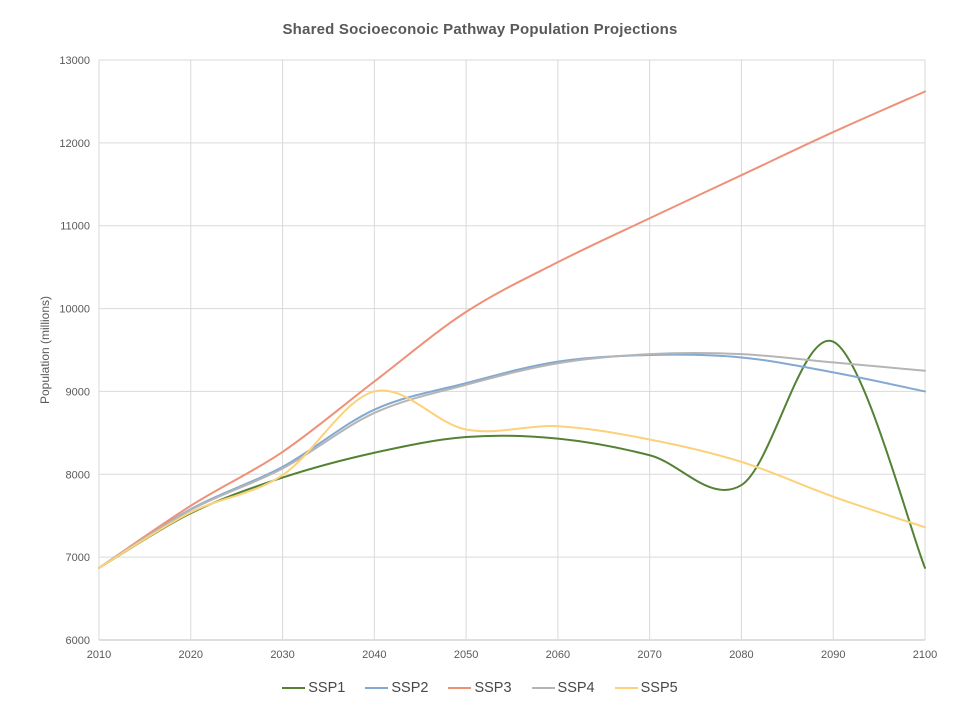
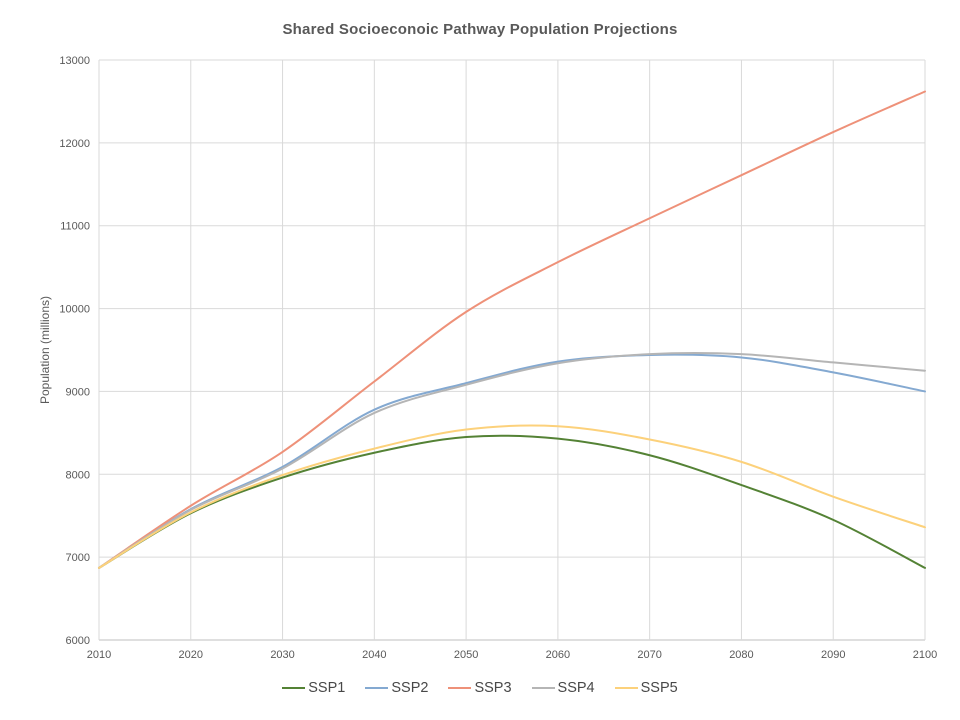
SSP5/2040: 9000 -> 8300
SSP1/2090: 9600 -> 7400
